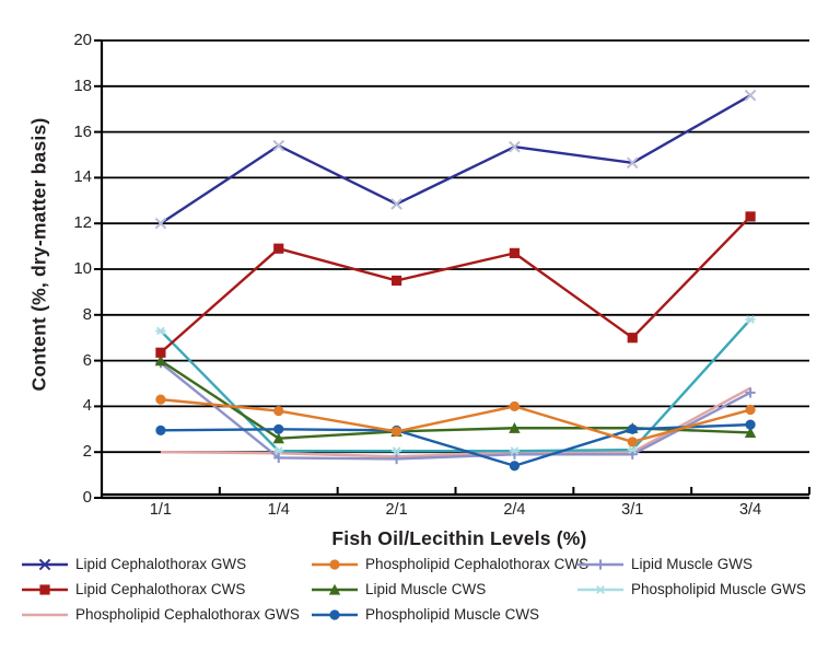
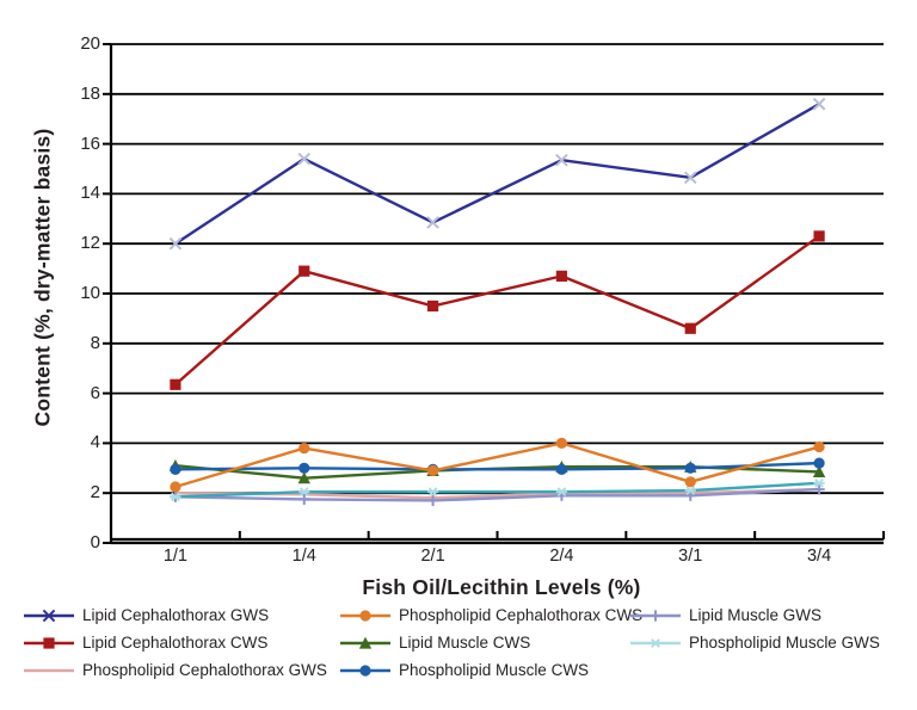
Phospholipid Cephalothorax CWS/1/1: 4.3 -> 2.2
Lipid Muscle CWS/1/1: 6.0 -> 3.1
Lipid Muscle GWS/1/1: 5.9 -> 1.9
Phospholipid Muscle GWS/1/1: 7.3 -> 1.9
Phospholipid Muscle CWS/2/4: 1.4 -> 3.0
Lipid Cephalothorax CWS/3/1: 7.0 -> 8.6
Phospholipid Cephalothorax GWS/3/4: 4.8 -> 2.1
Lipid Muscle GWS/3/4: 4.6 -> 2.1
Phospholipid Muscle GWS/3/4: 7.8 -> 2.4
